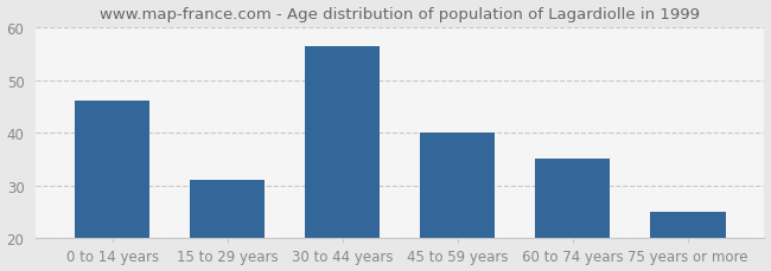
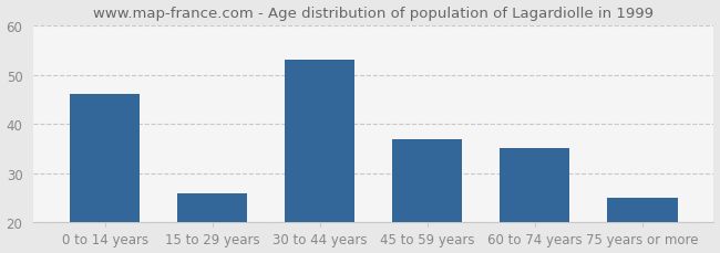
15 to 29 years: 31.0 -> 26.0
30 to 44 years: 56.5 -> 53.0
45 to 59 years: 40.0 -> 37.0
